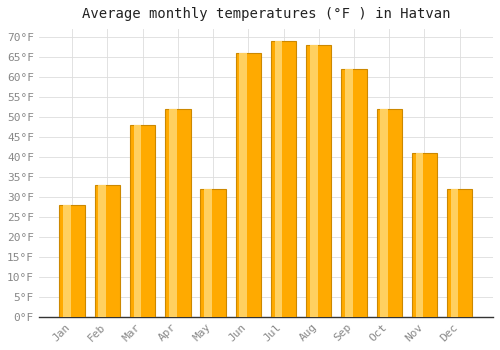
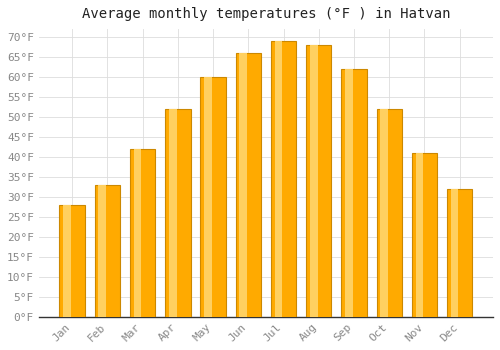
Mar: 48°F -> 42°F
May: 32°F -> 60°F
